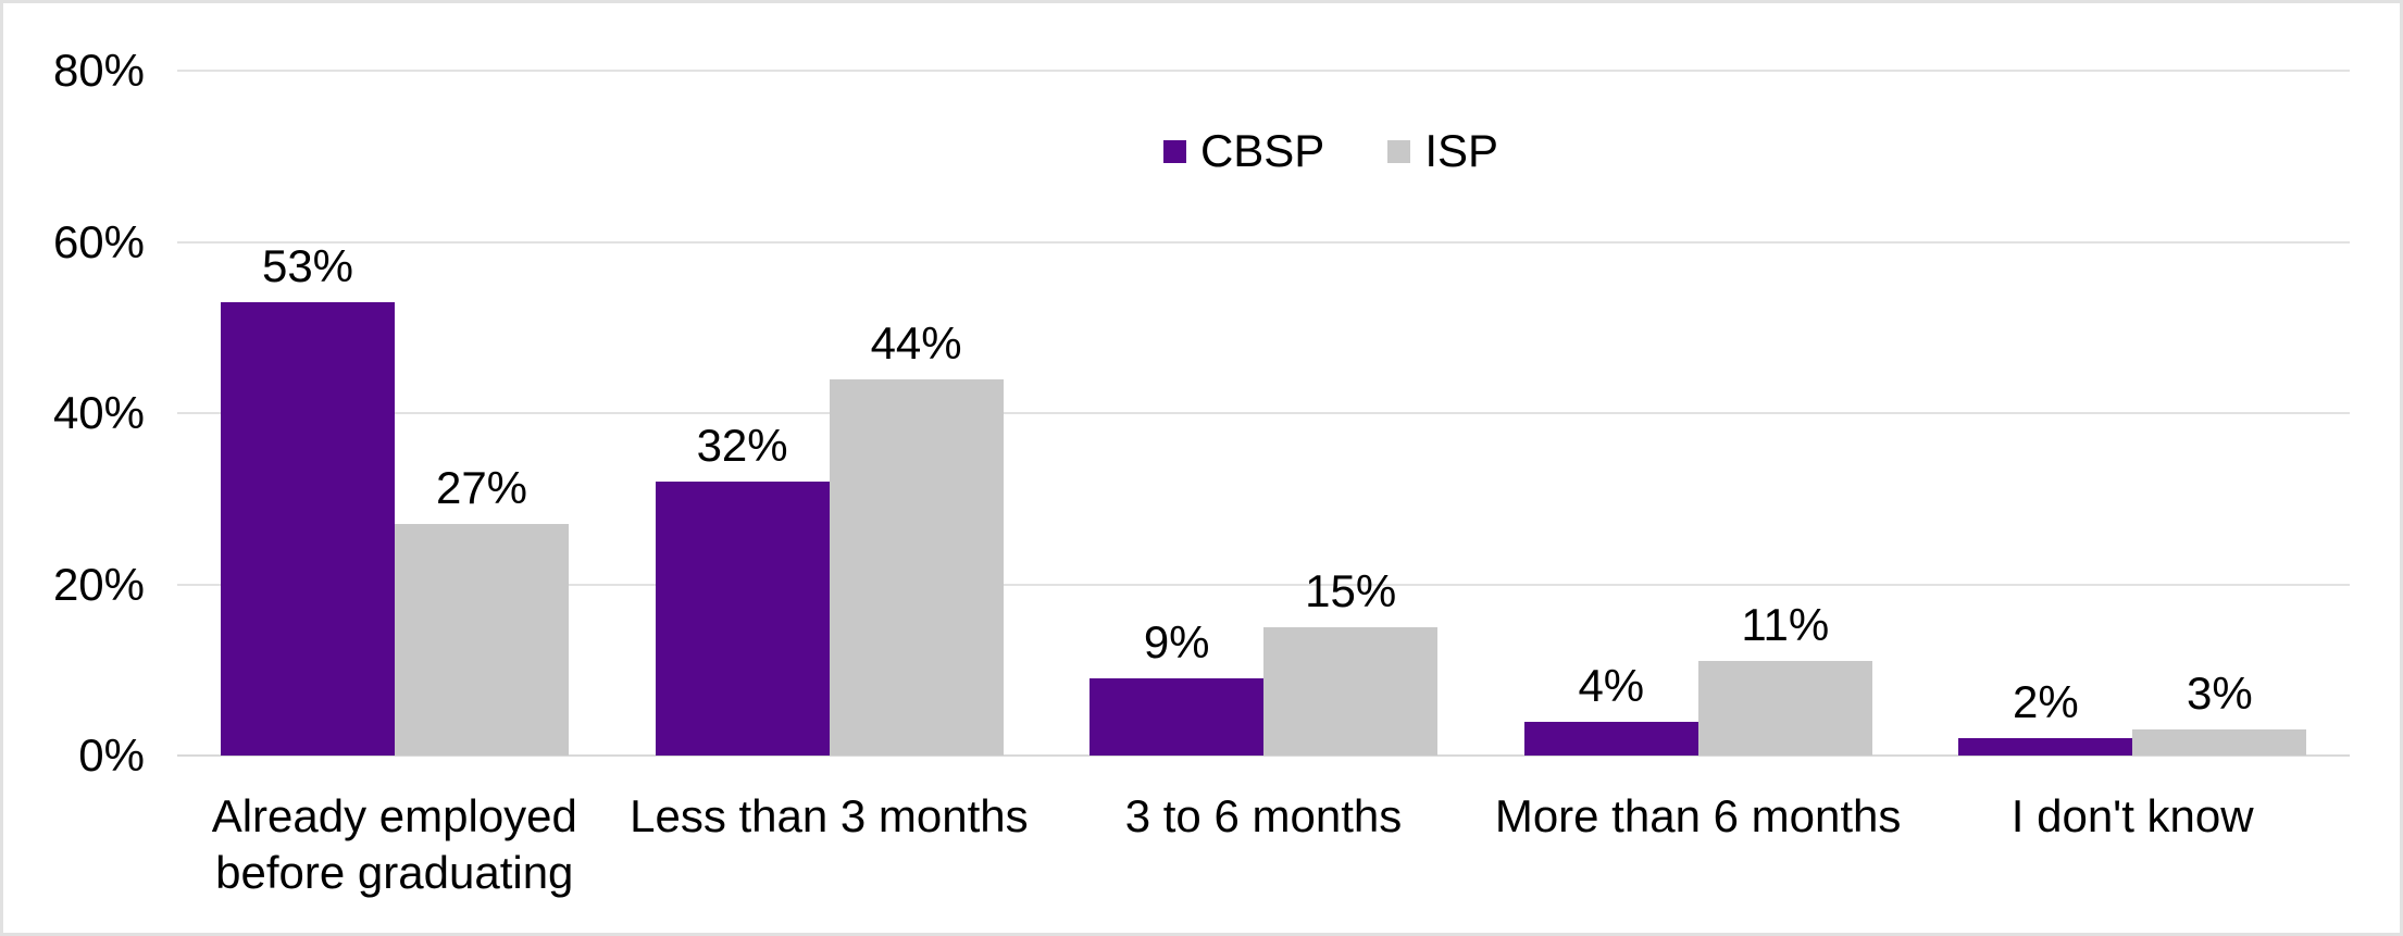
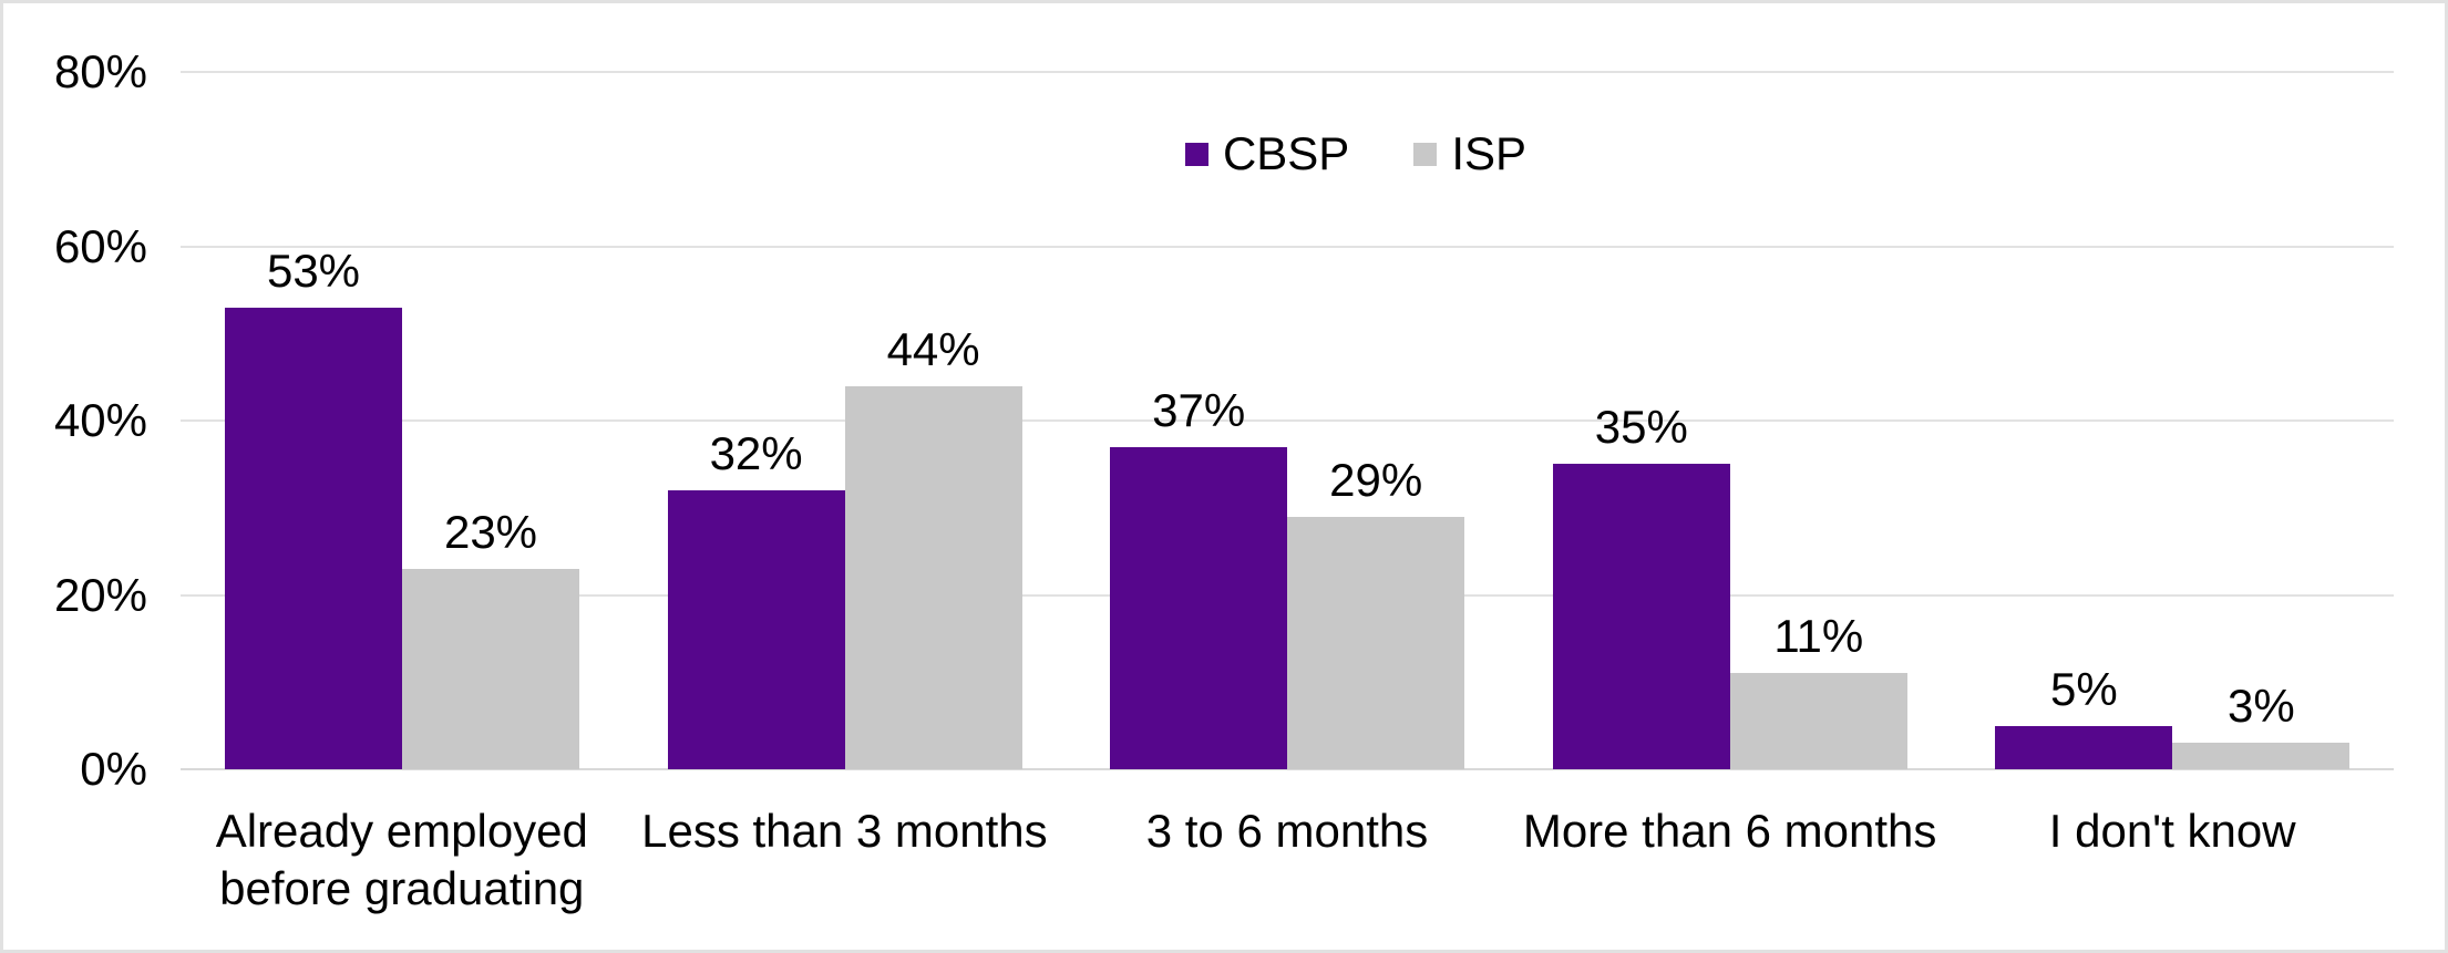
ISP/Already employed before graduating: 27% -> 23%
CBSP/3 to 6 months: 9% -> 37%
ISP/3 to 6 months: 15% -> 29%
CBSP/More than 6 months: 4% -> 35%
CBSP/I don't know: 2% -> 5%
